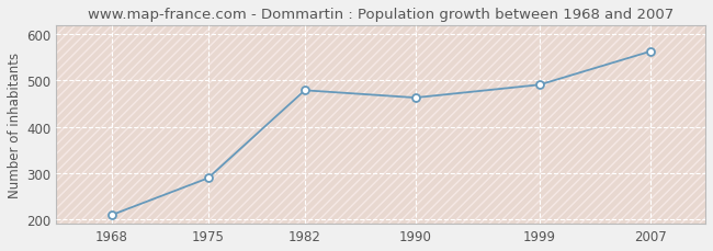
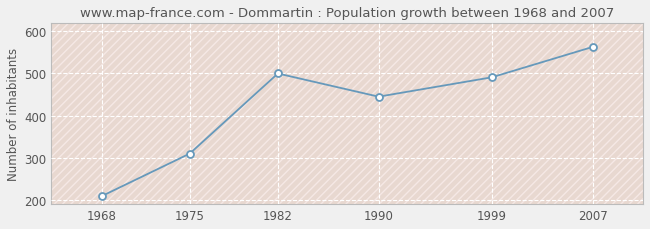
1975: 289 -> 310
1982: 479 -> 500
1990: 463 -> 445
